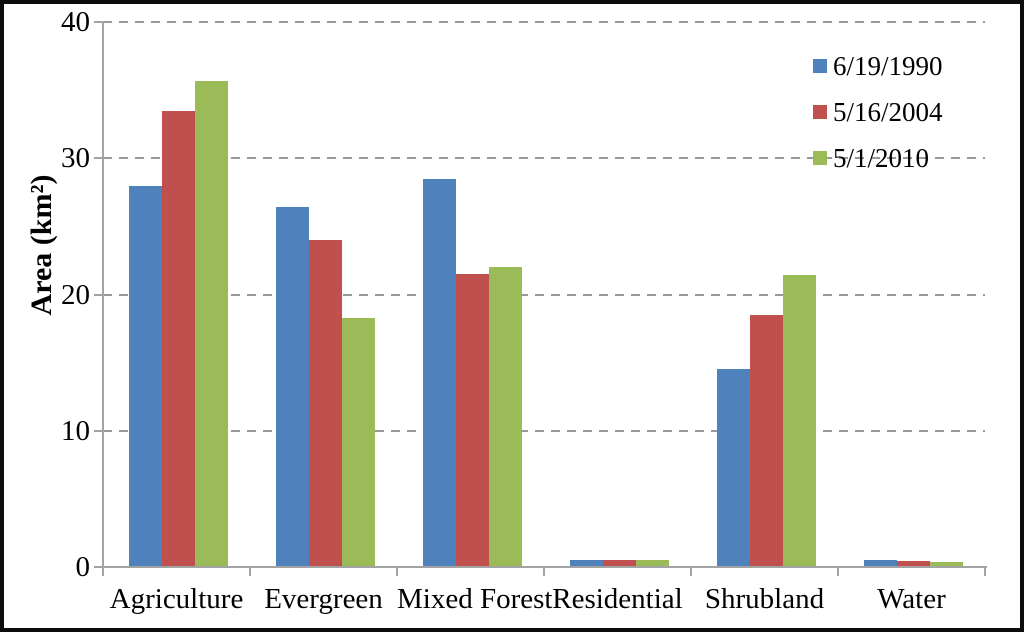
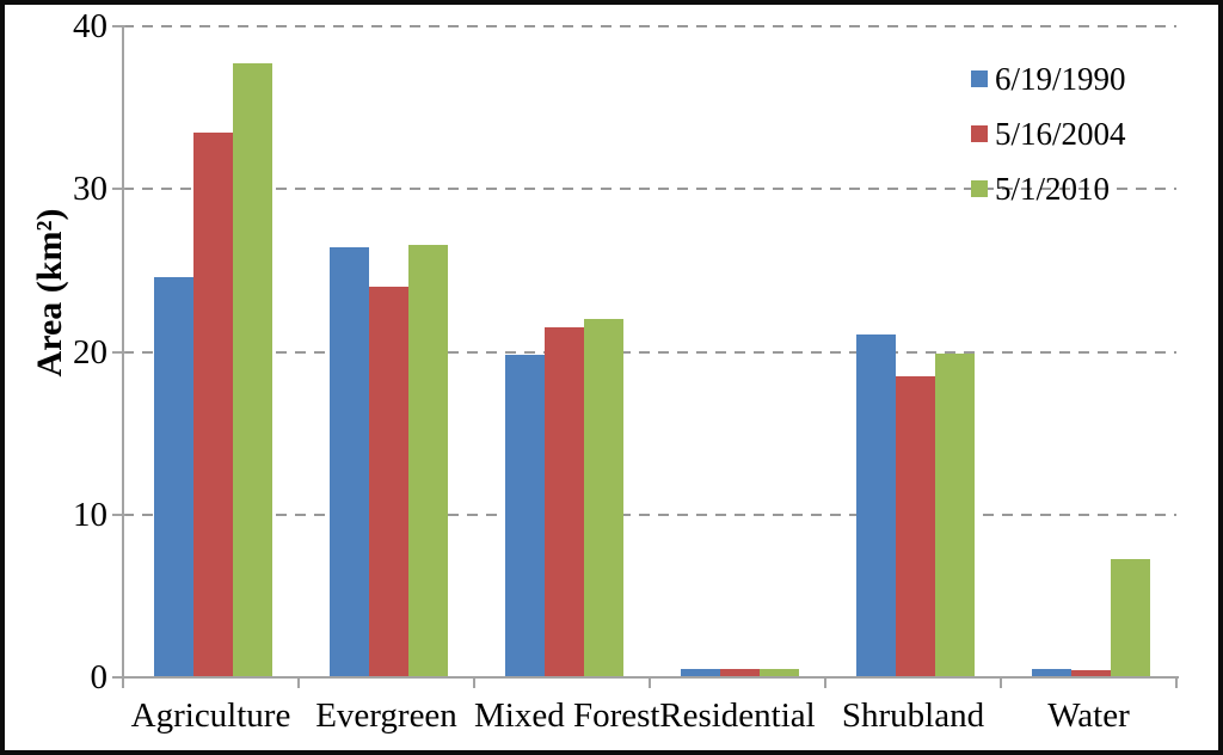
6/19/1990/Agriculture: 28.0 -> 24.6
5/1/2010/Agriculture: 35.7 -> 37.7
5/1/2010/Evergreen: 18.3 -> 26.6
6/19/1990/Mixed Forest: 28.5 -> 19.8
6/19/1990/Shrubland: 14.5 -> 21.1
5/1/2010/Shrubland: 21.4 -> 19.9
5/1/2010/Water: 0.3 -> 7.3
